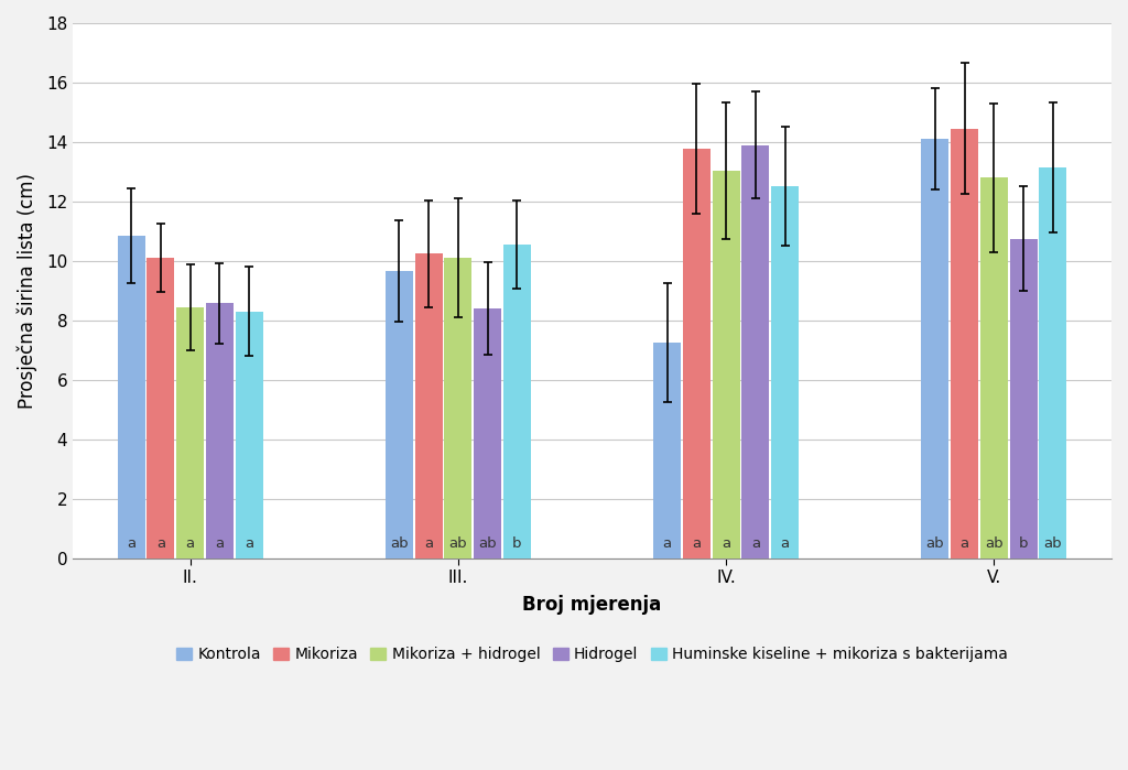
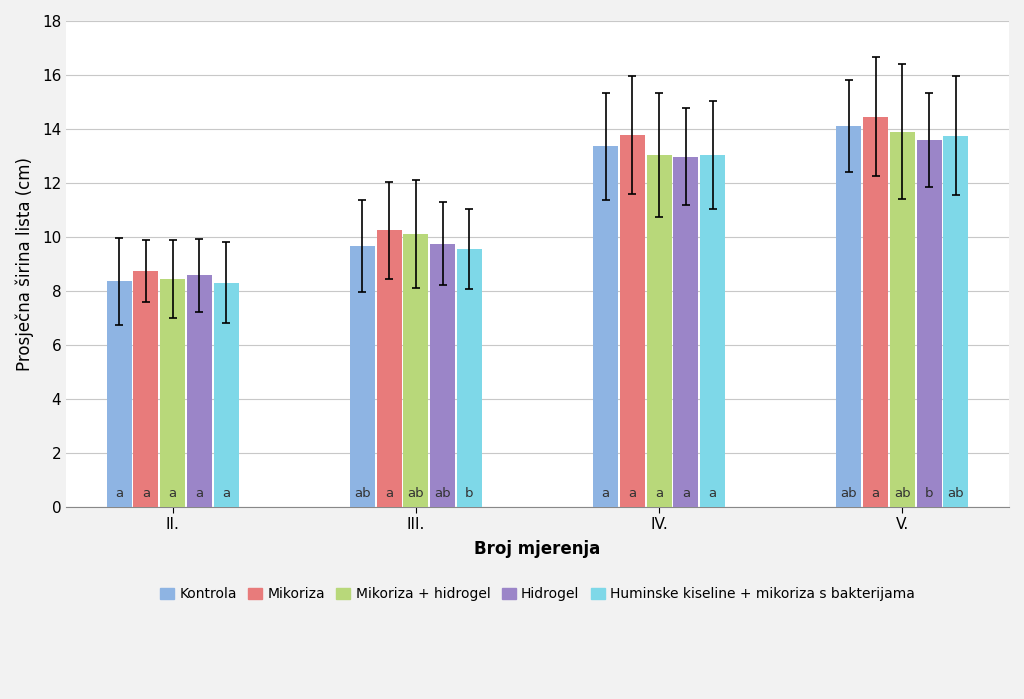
Kontrola/II.: 10.85 -> 8.35
Mikoriza/II.: 10.10 -> 8.75
Hidrogel/III.: 8.40 -> 9.75
Huminske kiseline + mikoriza s bakterijama/III.: 10.55 -> 9.55
Kontrola/IV.: 7.25 -> 13.35
Hidrogel/IV.: 13.90 -> 12.97
Huminske kiseline + mikoriza s bakterijama/IV.: 12.50 -> 13.05
Mikoriza + hidrogel/V.: 12.80 -> 13.90
Hidrogel/V.: 10.75 -> 13.60
Huminske kiseline + mikoriza s bakterijama/V.: 13.15 -> 13.75
